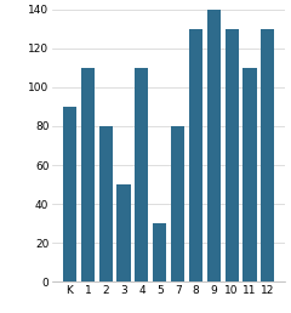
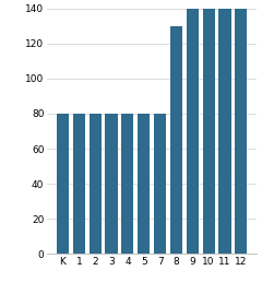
K: 90 -> 80
1: 110 -> 80
3: 50 -> 80
4: 110 -> 80
5: 30 -> 80
10: 130 -> 140
11: 110 -> 140
12: 130 -> 140
